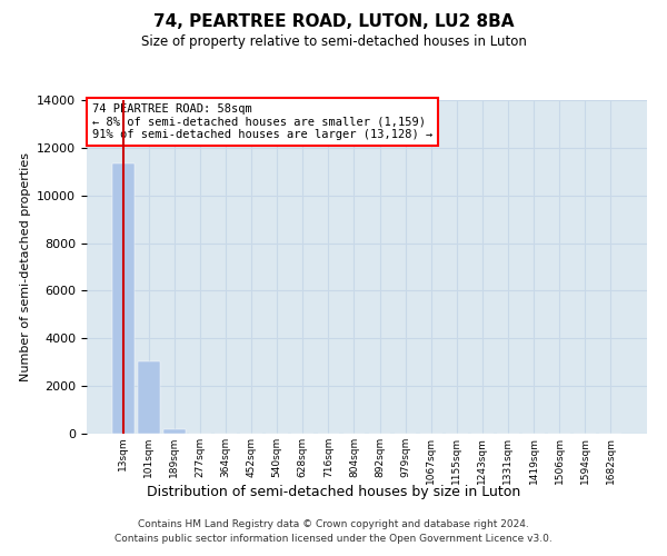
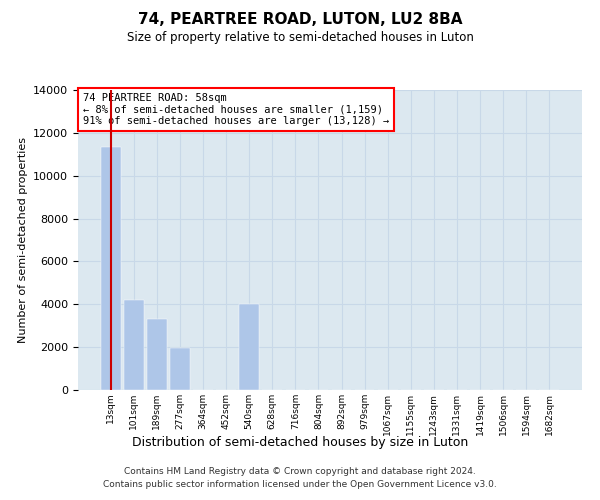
101sqm: 3020 -> 4200
189sqm: 200 -> 3300
277sqm: 0 -> 1950
540sqm: 0 -> 4000
